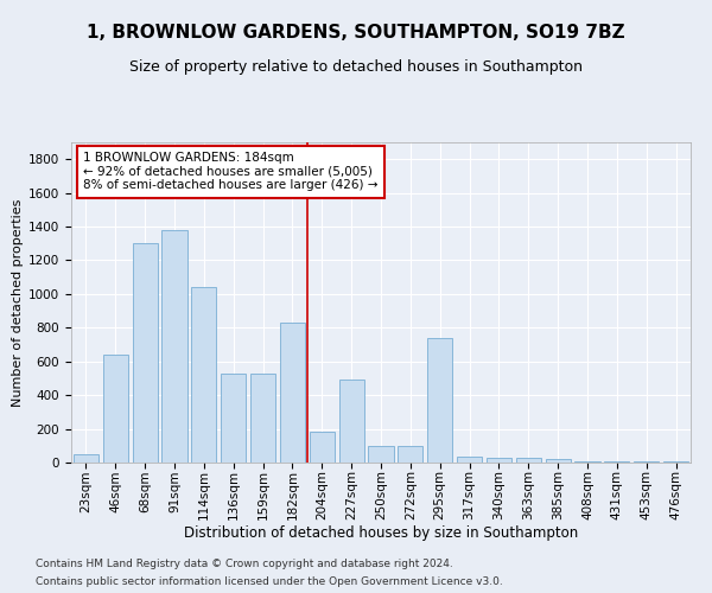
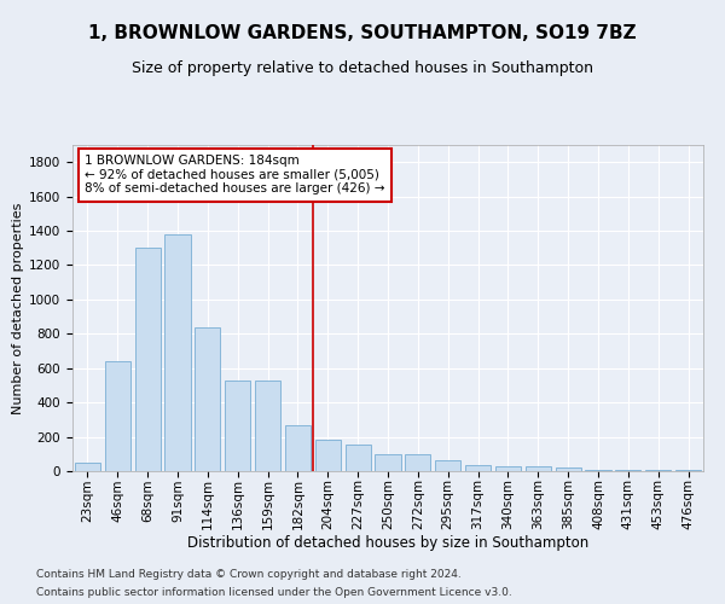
114sqm: 1040 -> 840
182sqm: 830 -> 270
227sqm: 490 -> 160
295sqm: 740 -> 60
